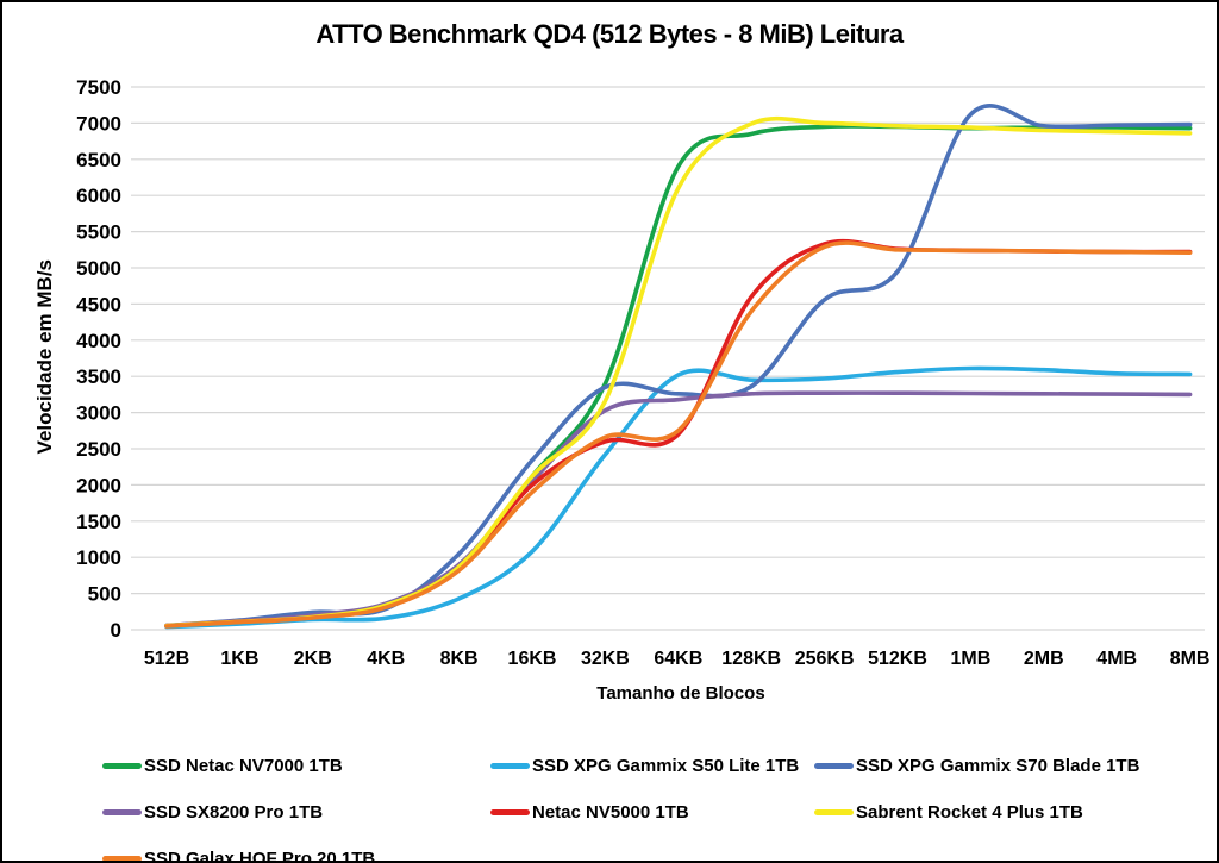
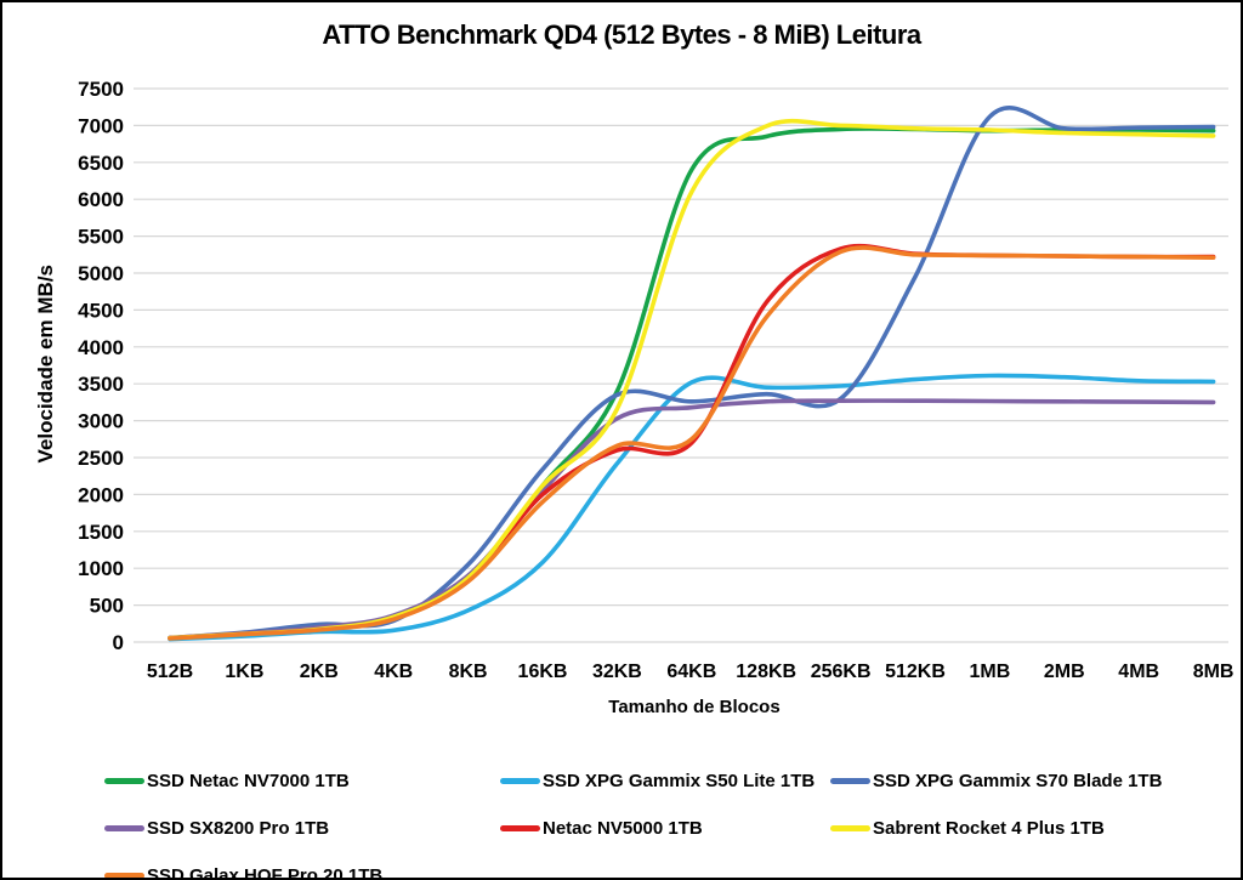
SSD XPG Gammix S70 Blade 1TB/256KB: 4600 -> 3300
